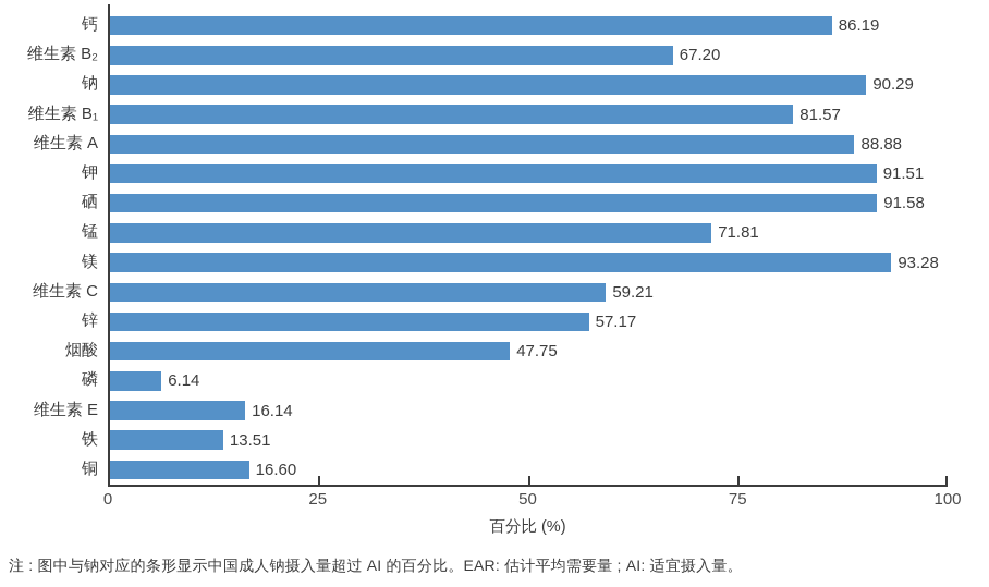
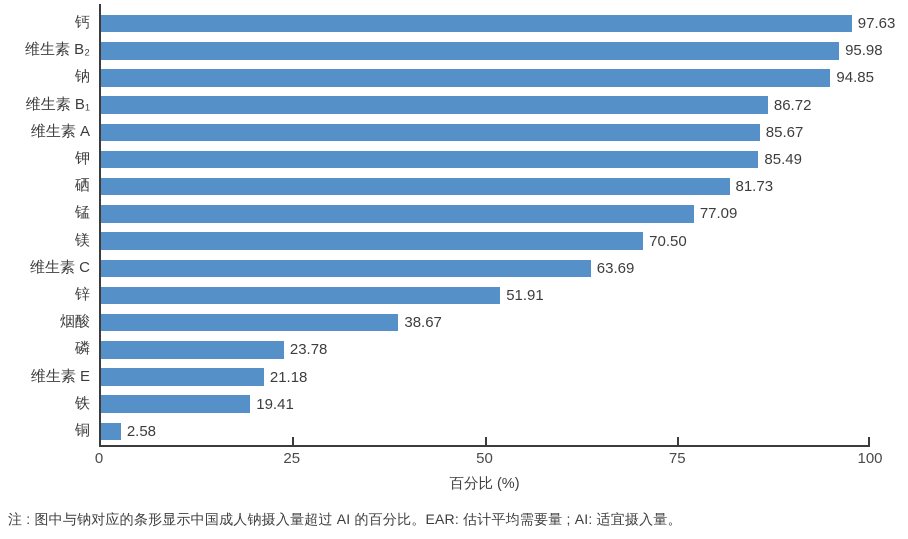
钙: 86.19 -> 97.63
维生素 B₂: 67.20 -> 95.98
钠: 90.29 -> 94.85
维生素 B₁: 81.57 -> 86.72
维生素 A: 88.88 -> 85.67
钾: 91.51 -> 85.49
硒: 91.58 -> 81.73
锰: 71.81 -> 77.09
镁: 93.28 -> 70.50
维生素 C: 59.21 -> 63.69
锌: 57.17 -> 51.91
烟酸: 47.75 -> 38.67
磷: 6.14 -> 23.78
维生素 E: 16.14 -> 21.18
铁: 13.51 -> 19.41
铜: 16.60 -> 2.58
